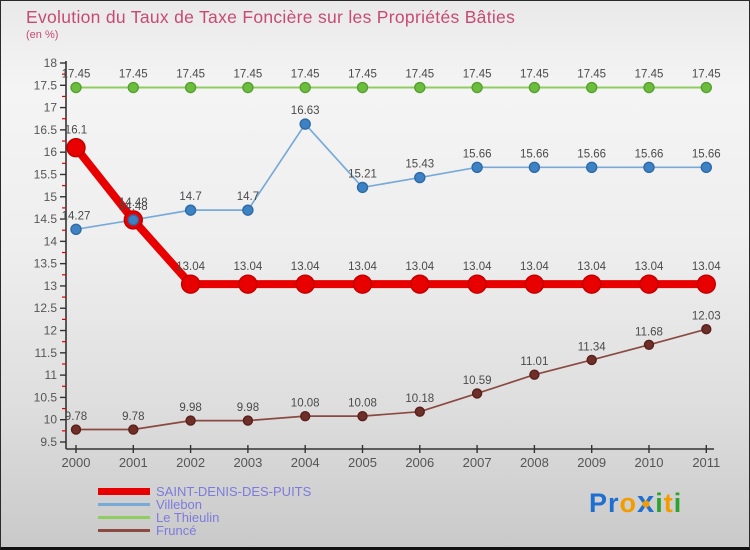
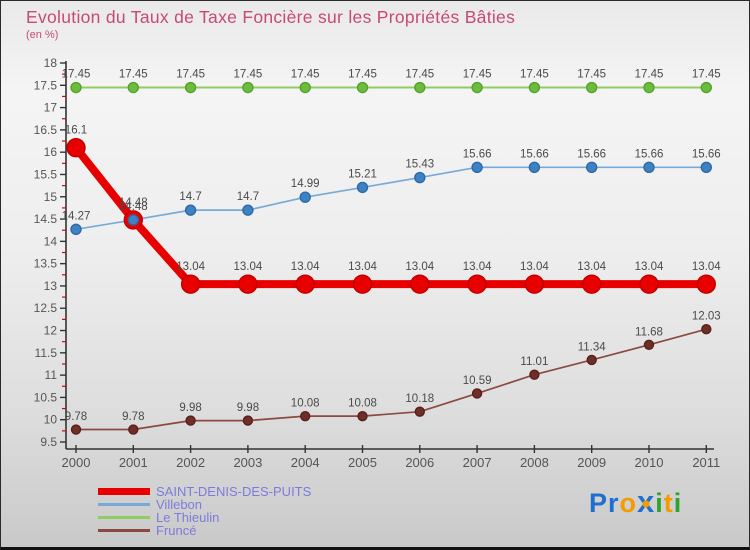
Villebon/2004: 16.63 -> 14.99
